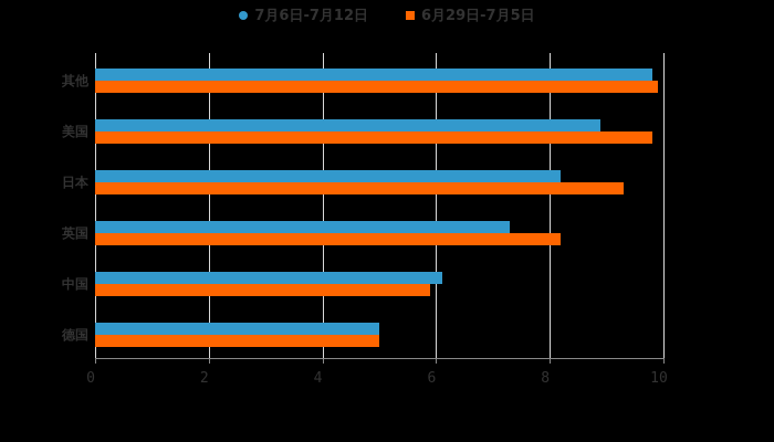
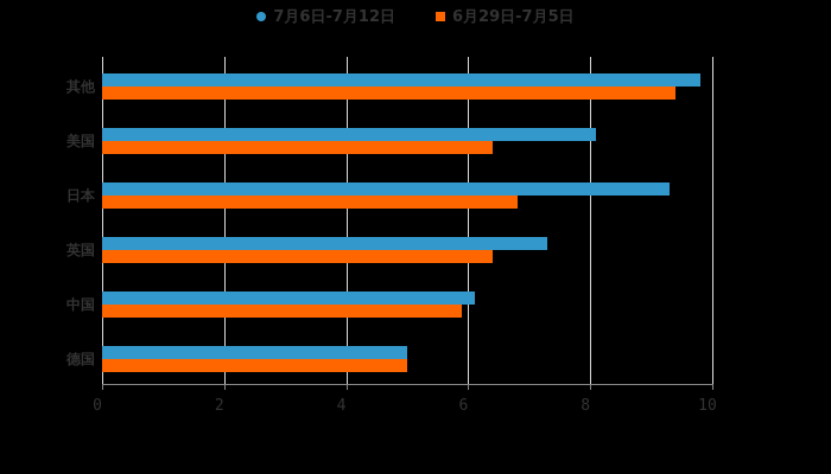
6月29日-7月5日/其他: 9.9 -> 9.4
7月6日-7月12日/美国: 8.9 -> 8.1
6月29日-7月5日/美国: 9.8 -> 6.4
7月6日-7月12日/日本: 8.2 -> 9.3
6月29日-7月5日/日本: 9.3 -> 6.8
6月29日-7月5日/英国: 8.2 -> 6.4
